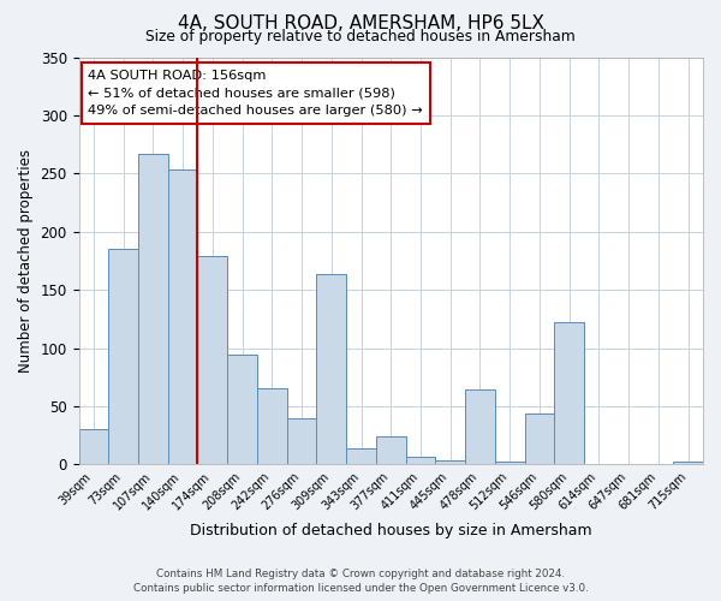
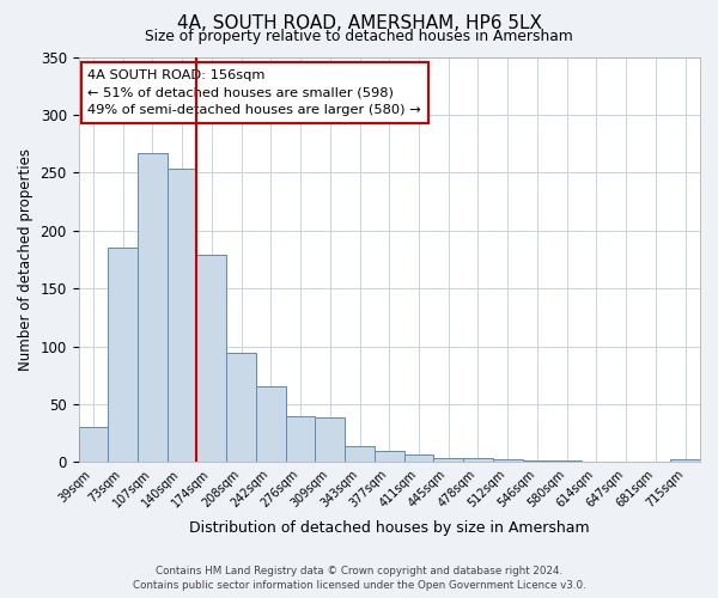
309sqm: 164 -> 39
377sqm: 24 -> 10
478sqm: 64 -> 3
546sqm: 44 -> 1
580sqm: 122 -> 1
